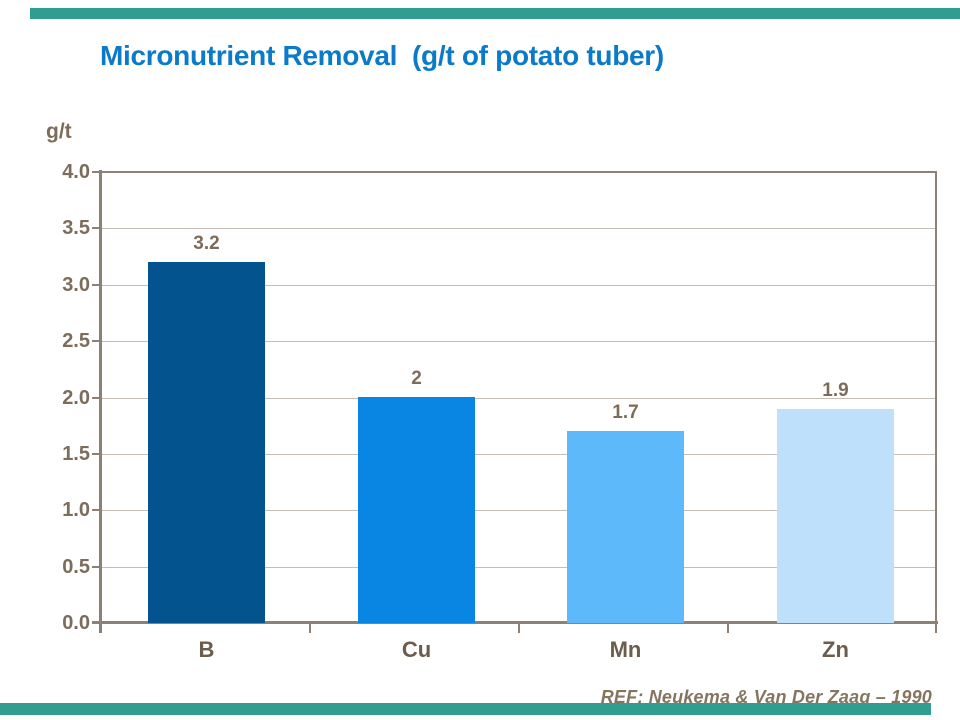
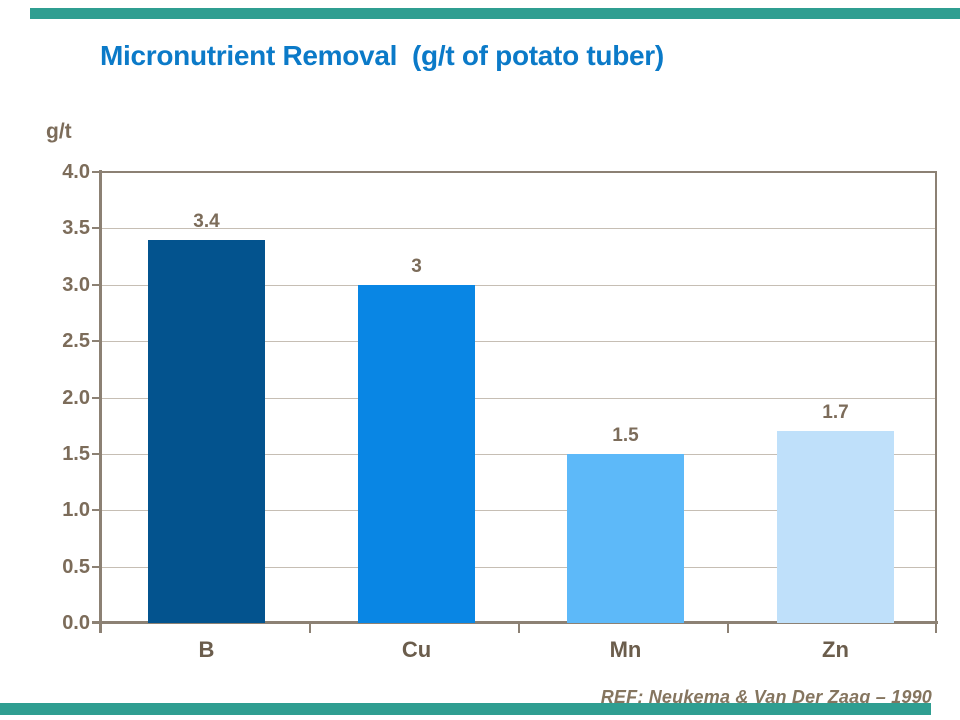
B: 3.2 -> 3.4
Cu: 2 -> 3
Mn: 1.7 -> 1.5
Zn: 1.9 -> 1.7
